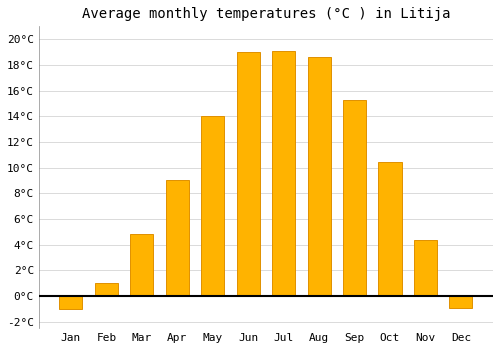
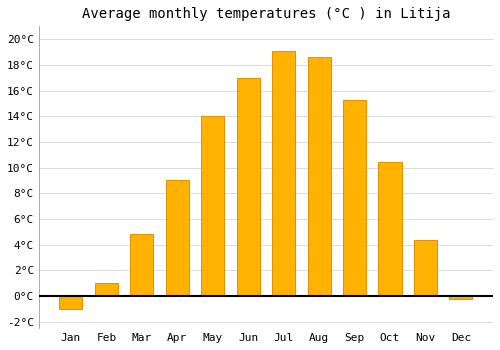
Jun: 19.0°C -> 17.0°C
Dec: -0.9°C -> -0.2°C
